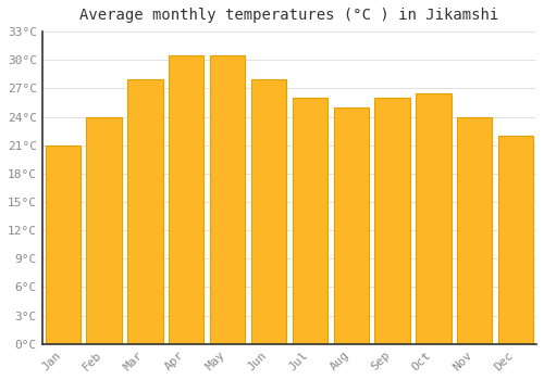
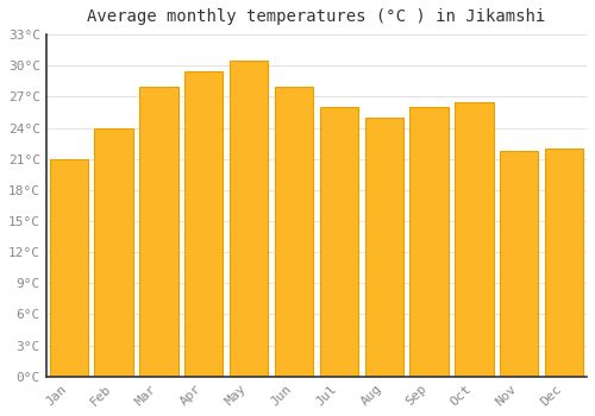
Apr: 30.5°C -> 29.4°C
Nov: 24.0°C -> 21.8°C
